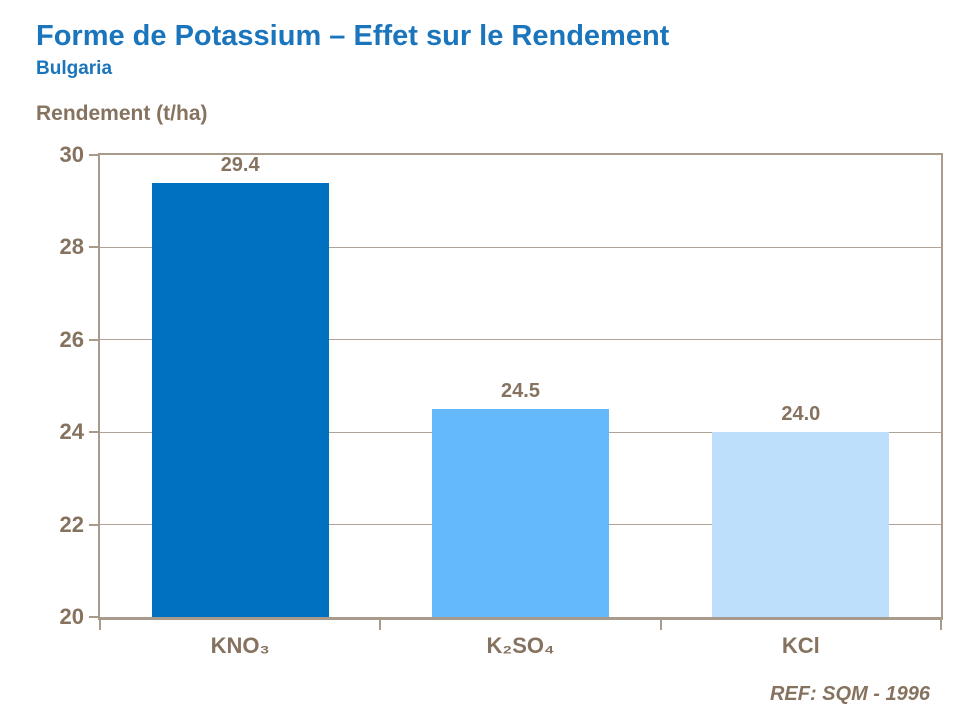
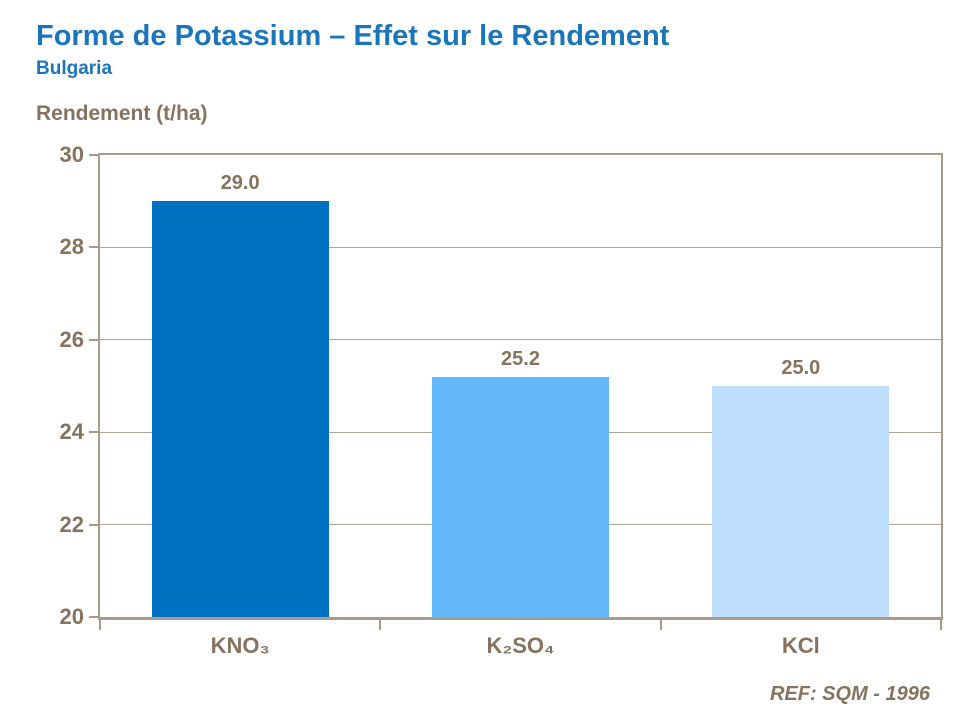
KNO₃: 29.4 -> 29.0
K₂SO₄: 24.5 -> 25.2
KCl: 24.0 -> 25.0
